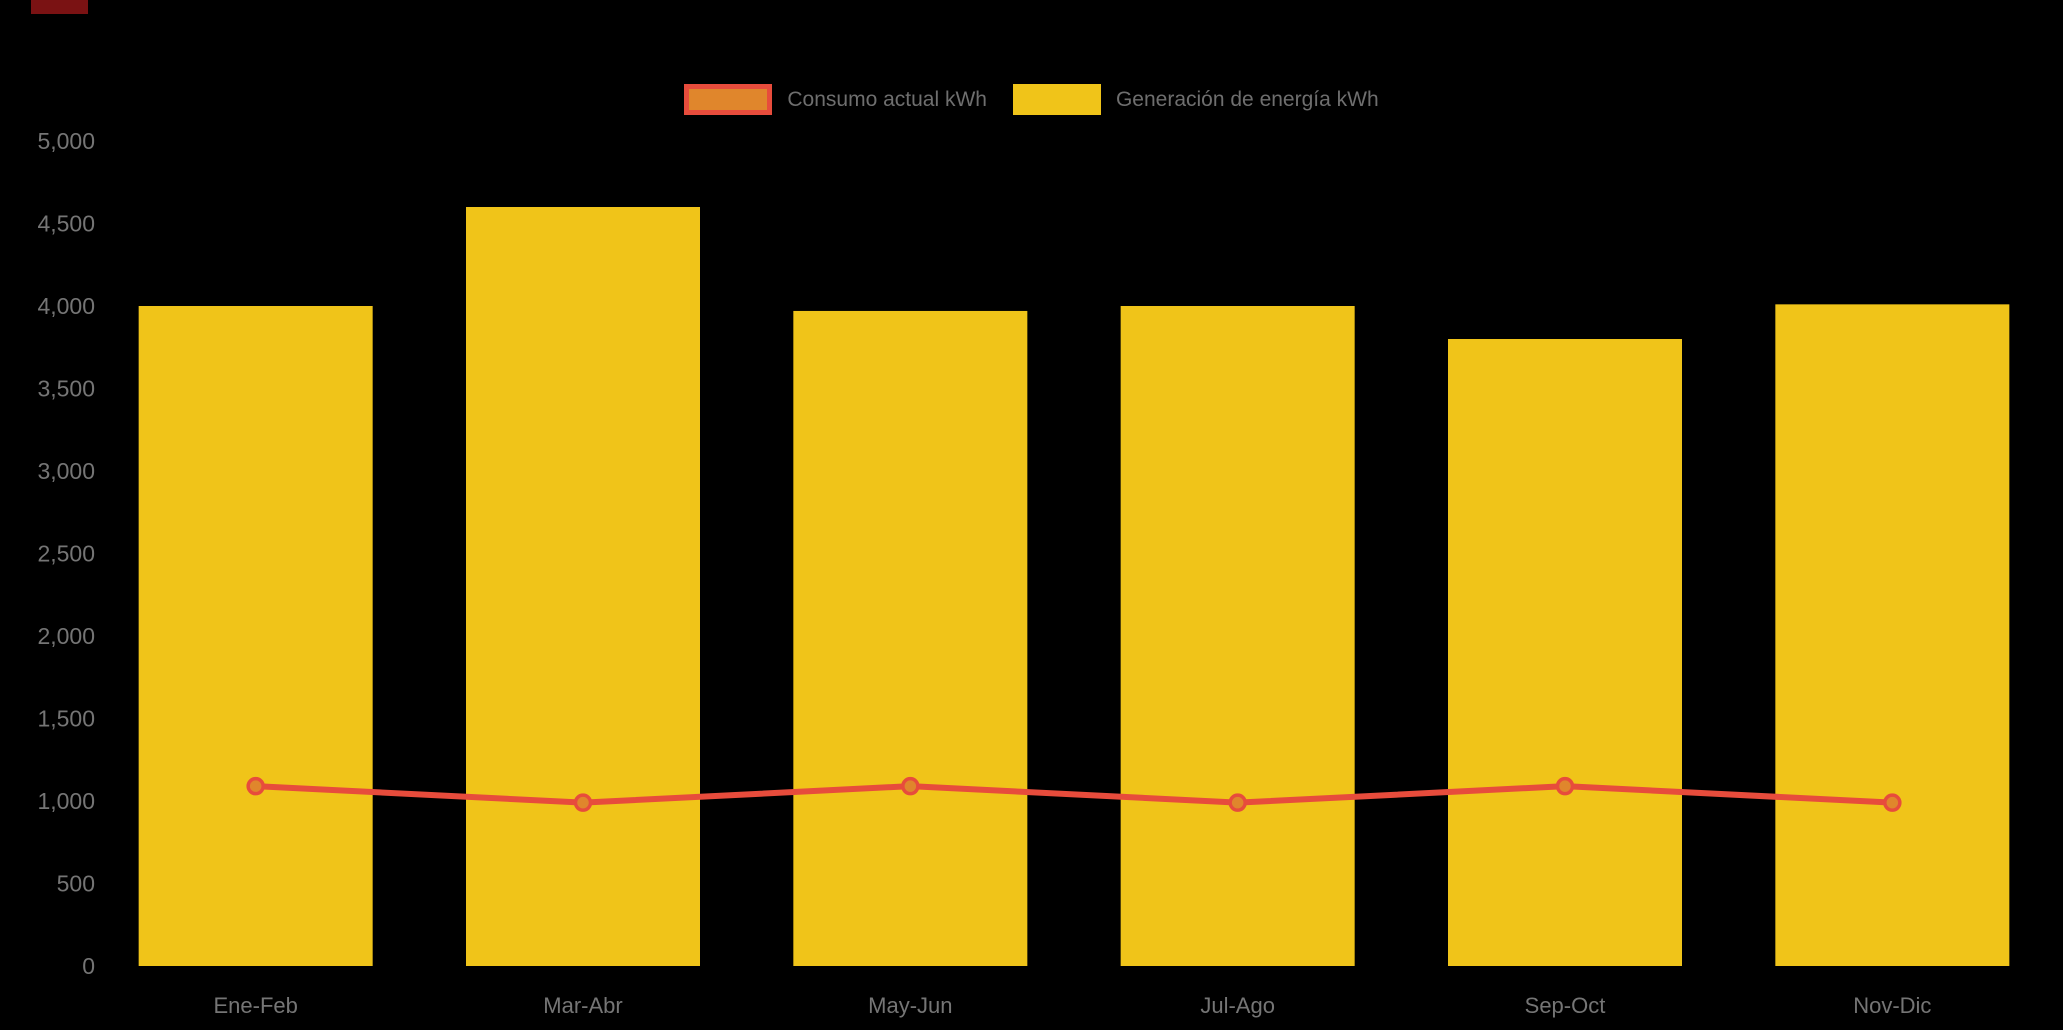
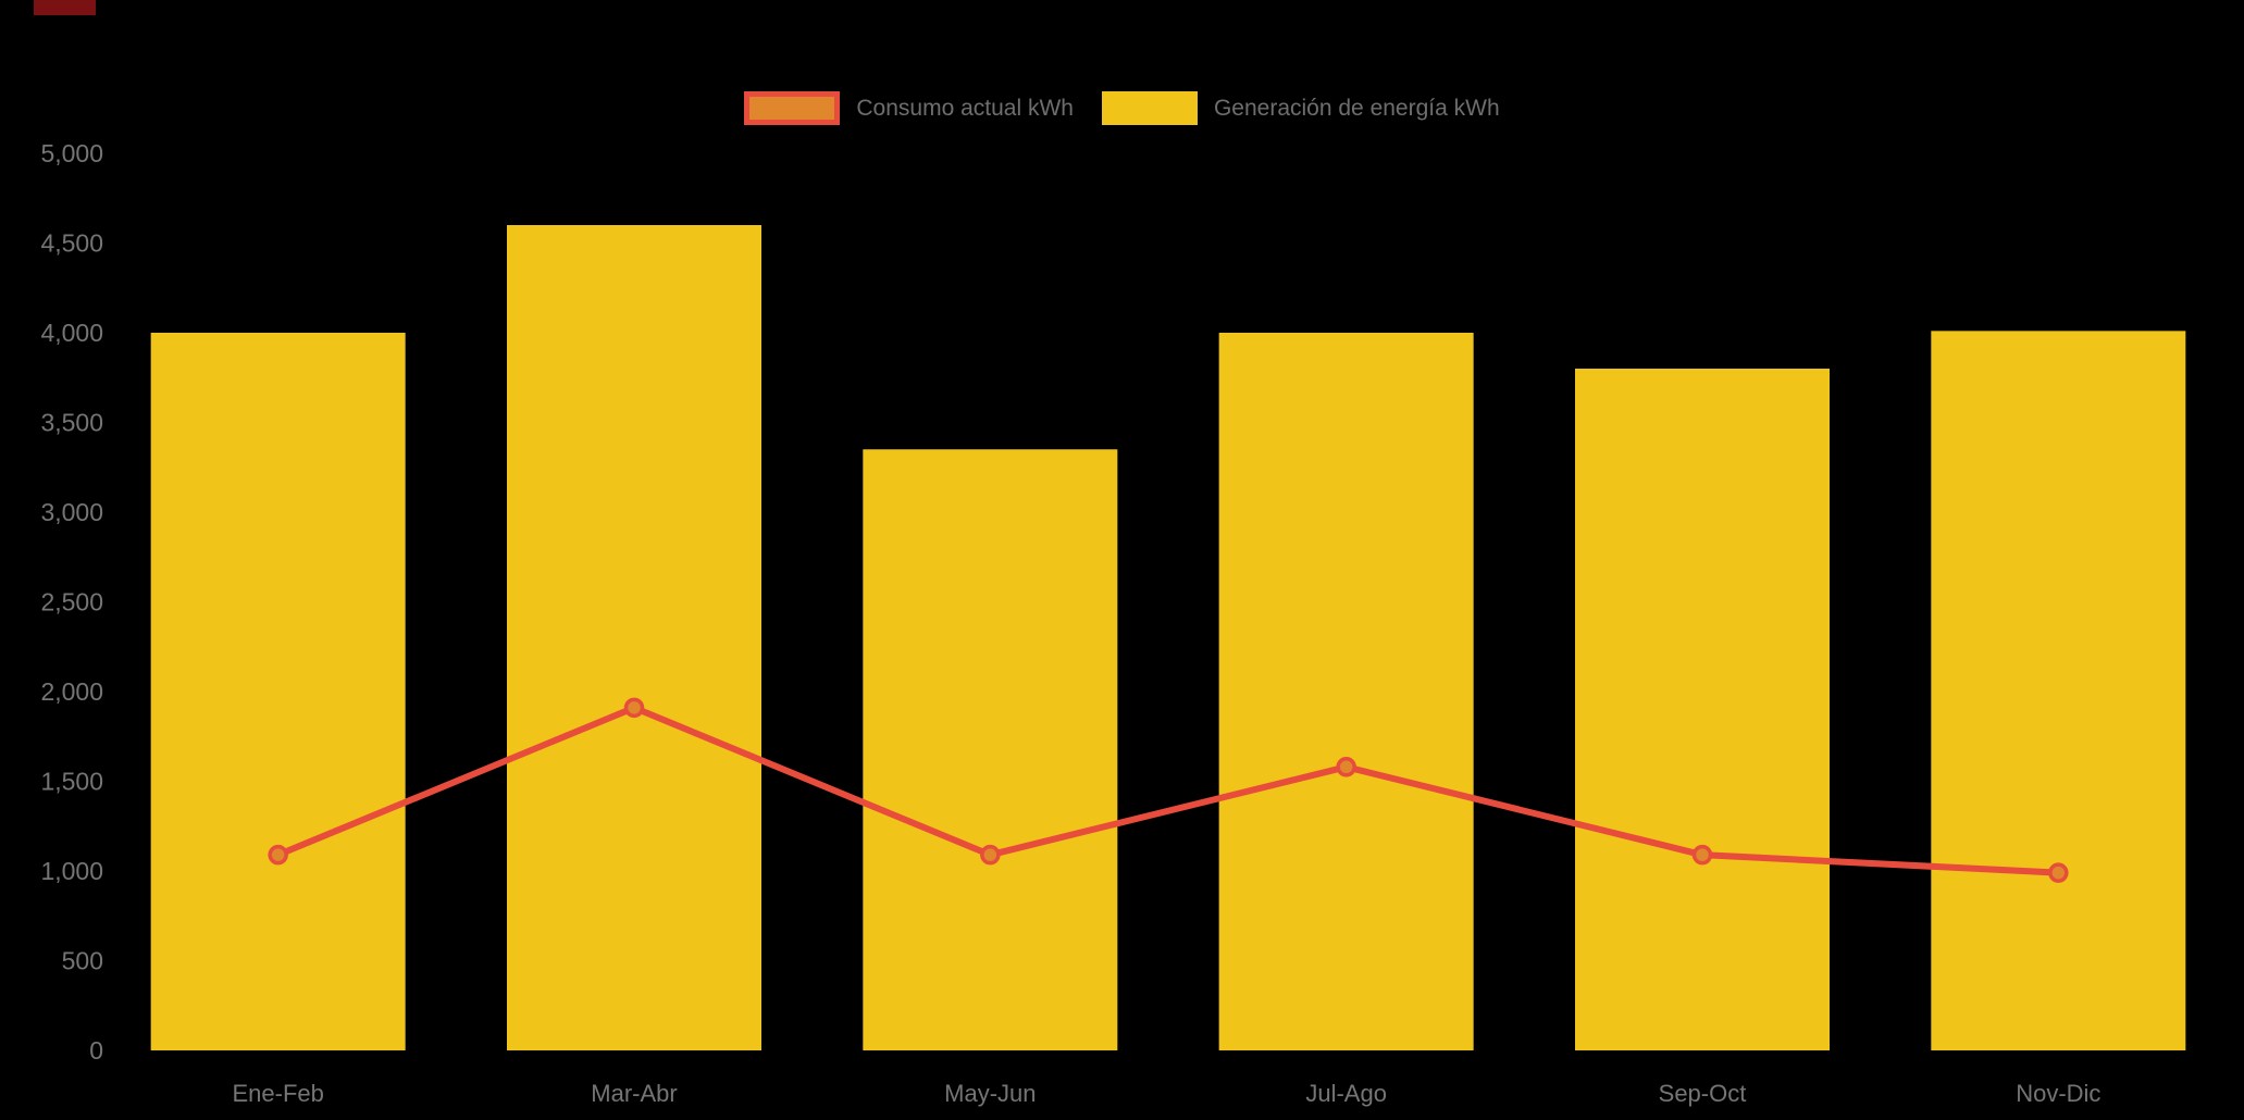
Consumo actual kWh/Mar-Abr: 990 -> 1910
Generación de energía kWh/May-Jun: 3970 -> 3350
Consumo actual kWh/Jul-Ago: 990 -> 1580
